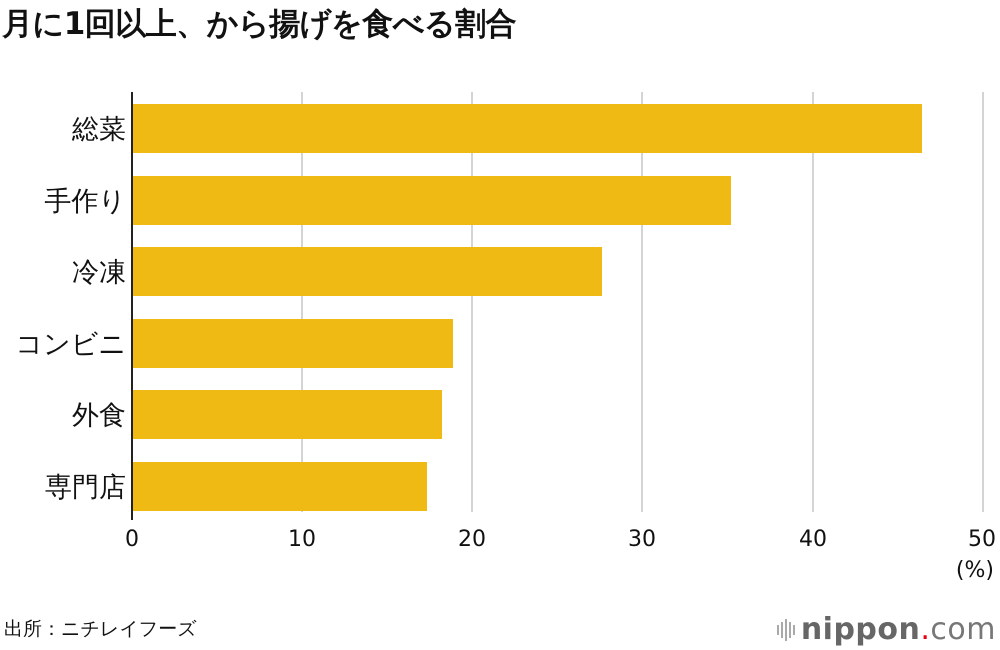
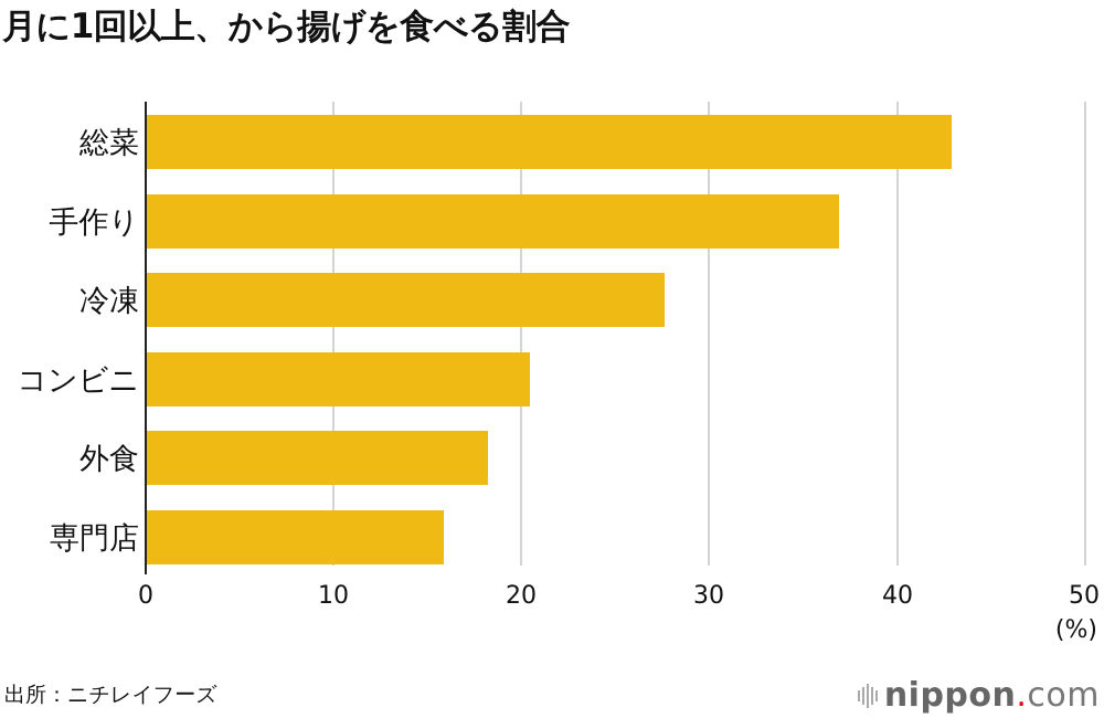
総菜: 46.4 -> 42.9
手作り: 35.2 -> 36.9
コンビニ: 18.8 -> 20.4
専門店: 17.3 -> 15.8
